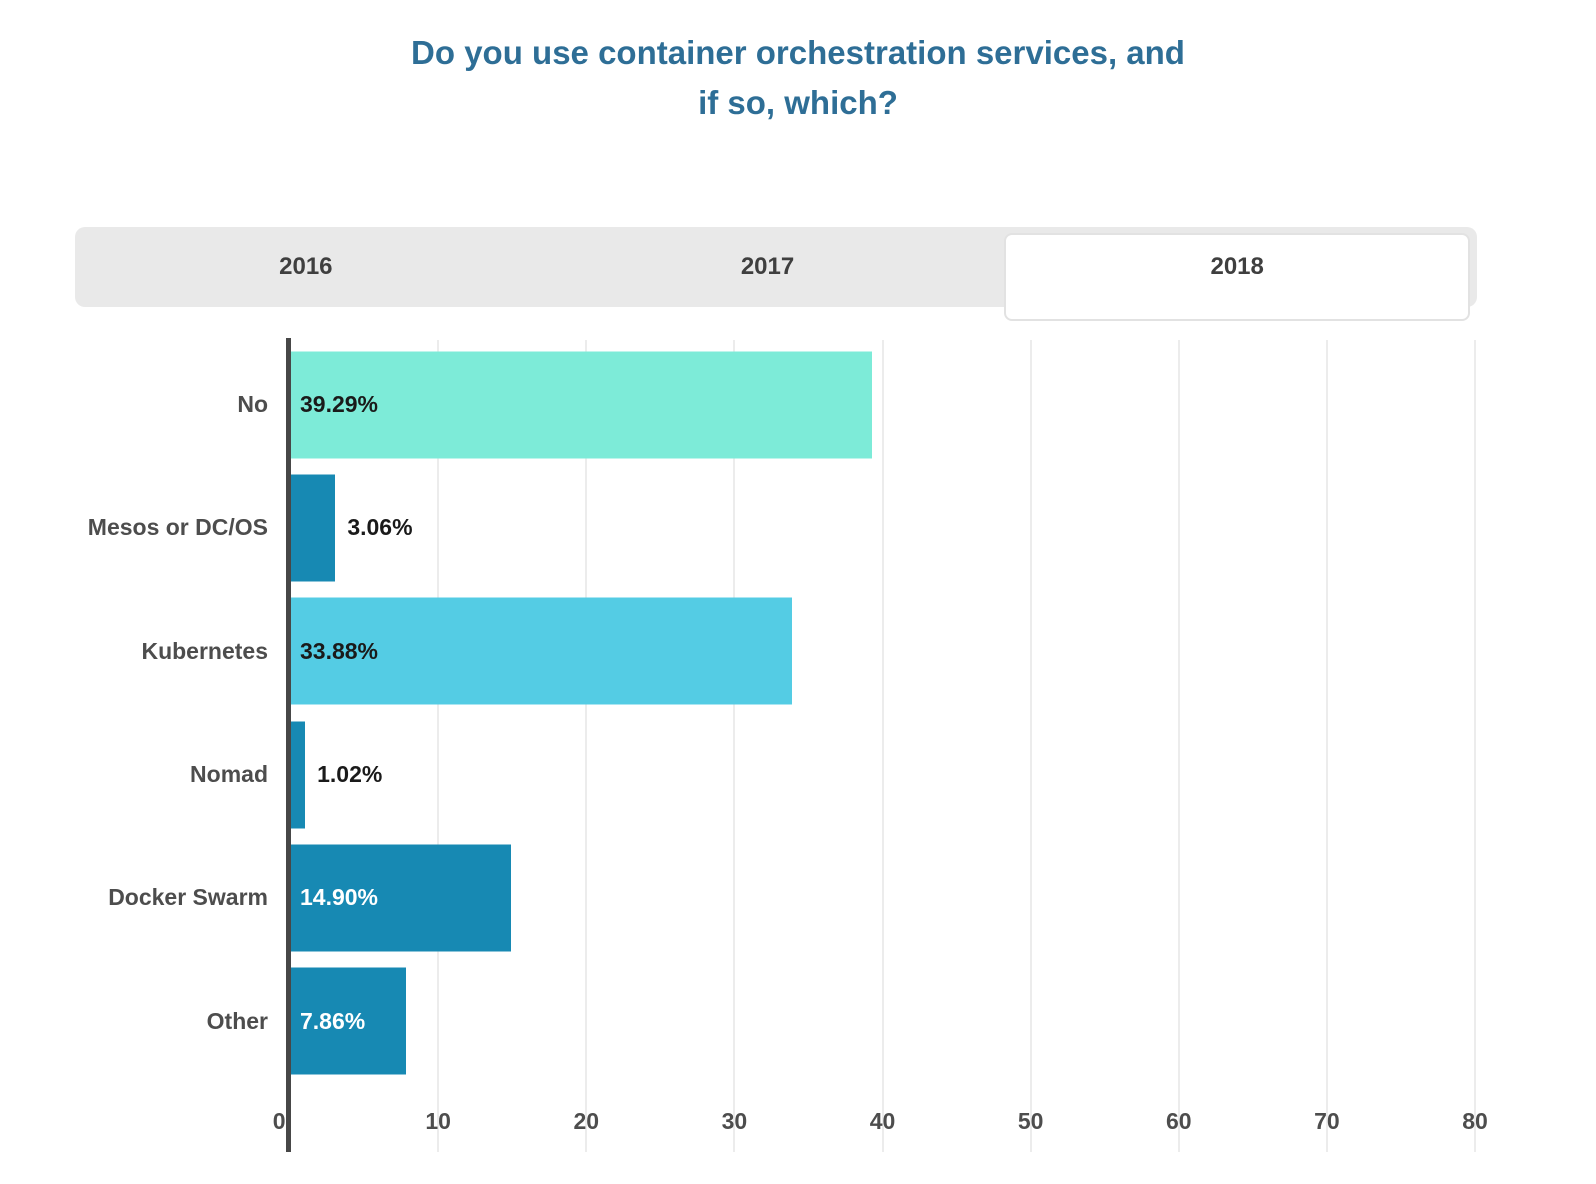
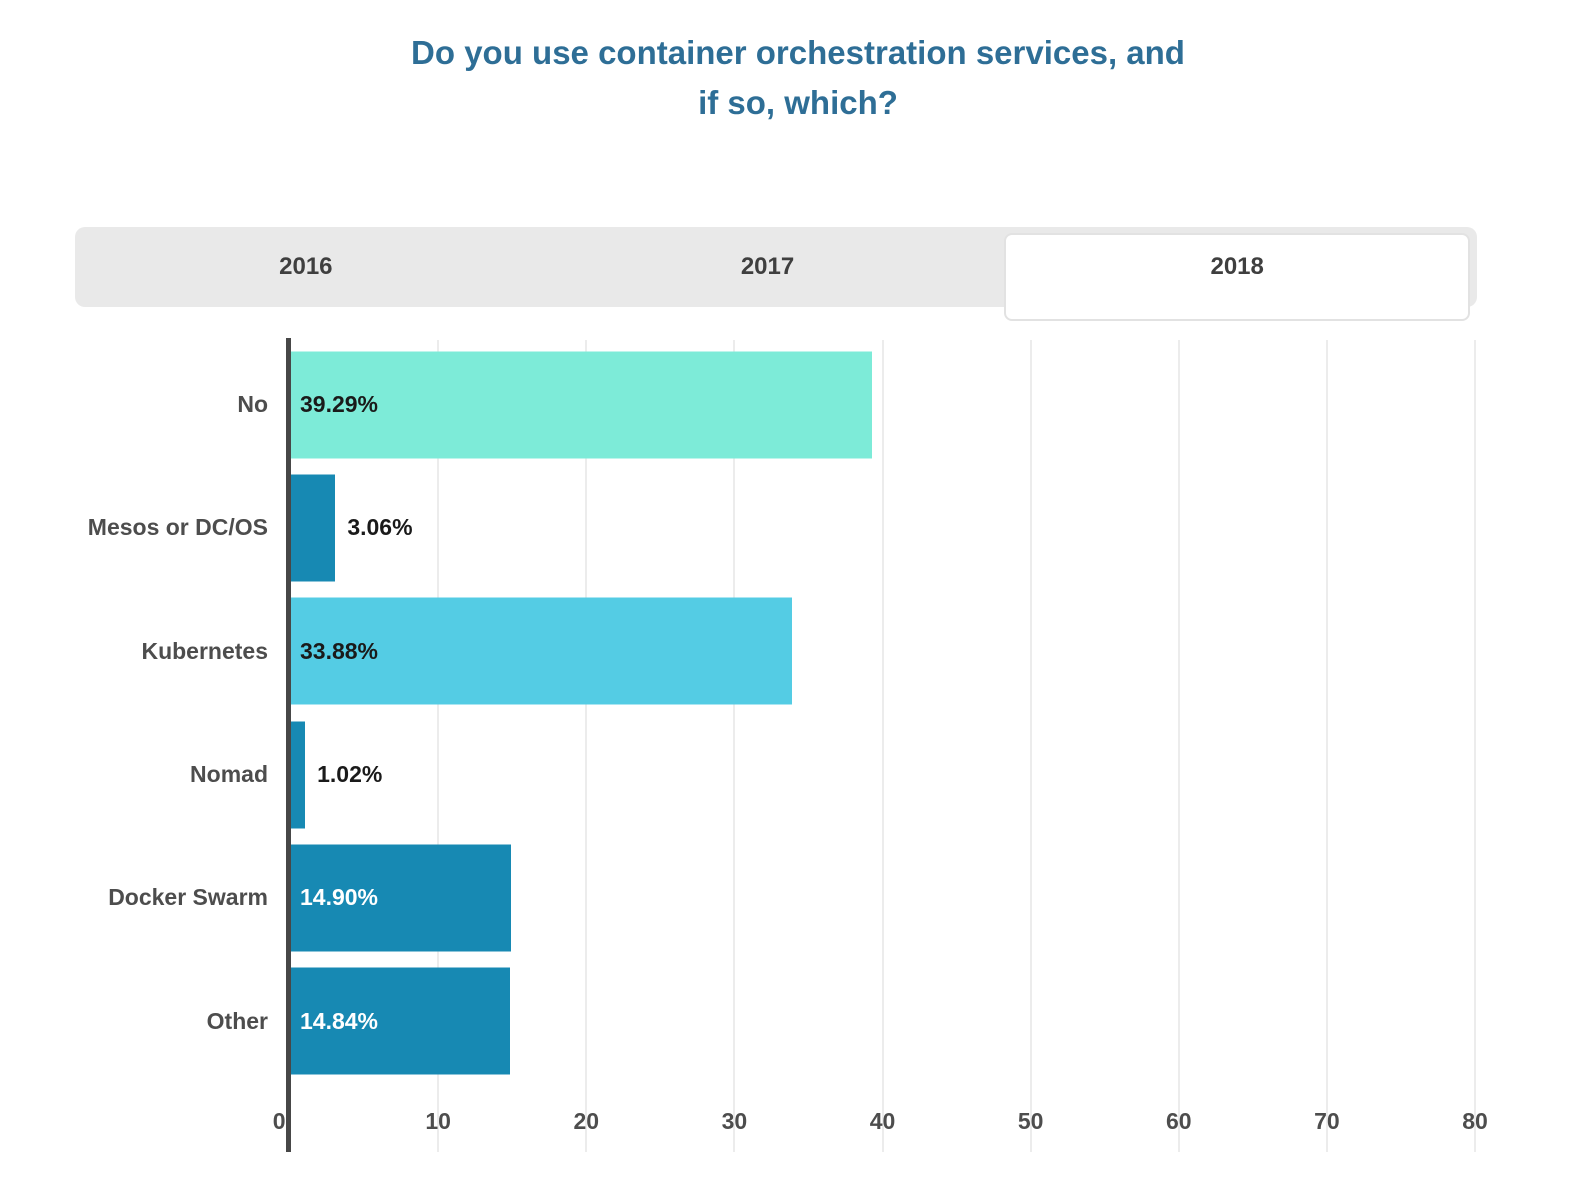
Other: 7.86% -> 14.84%
